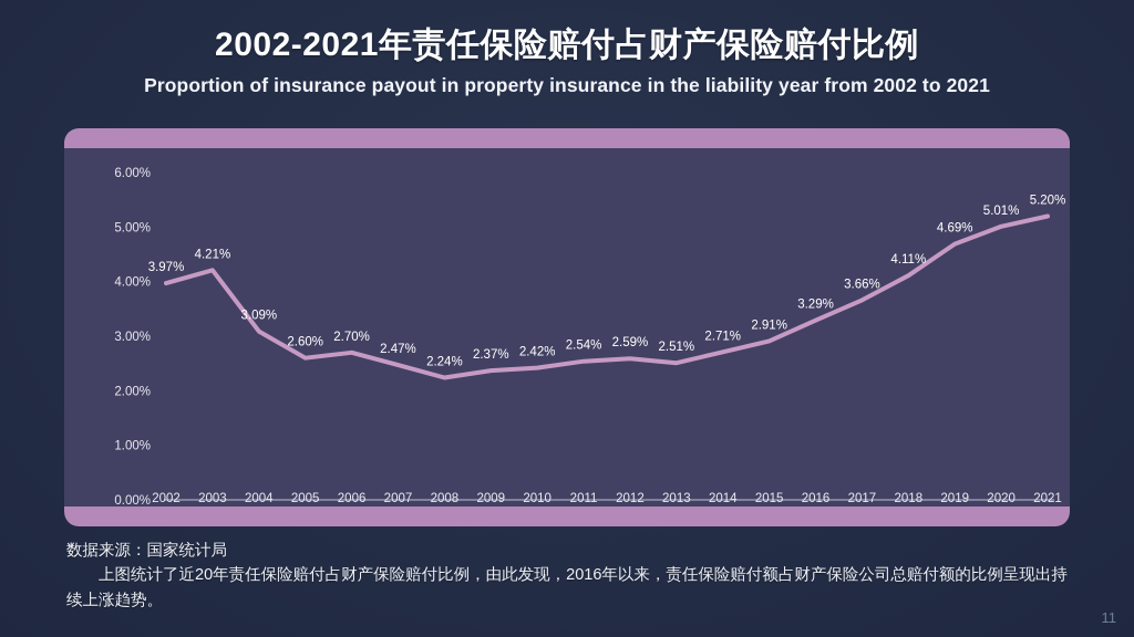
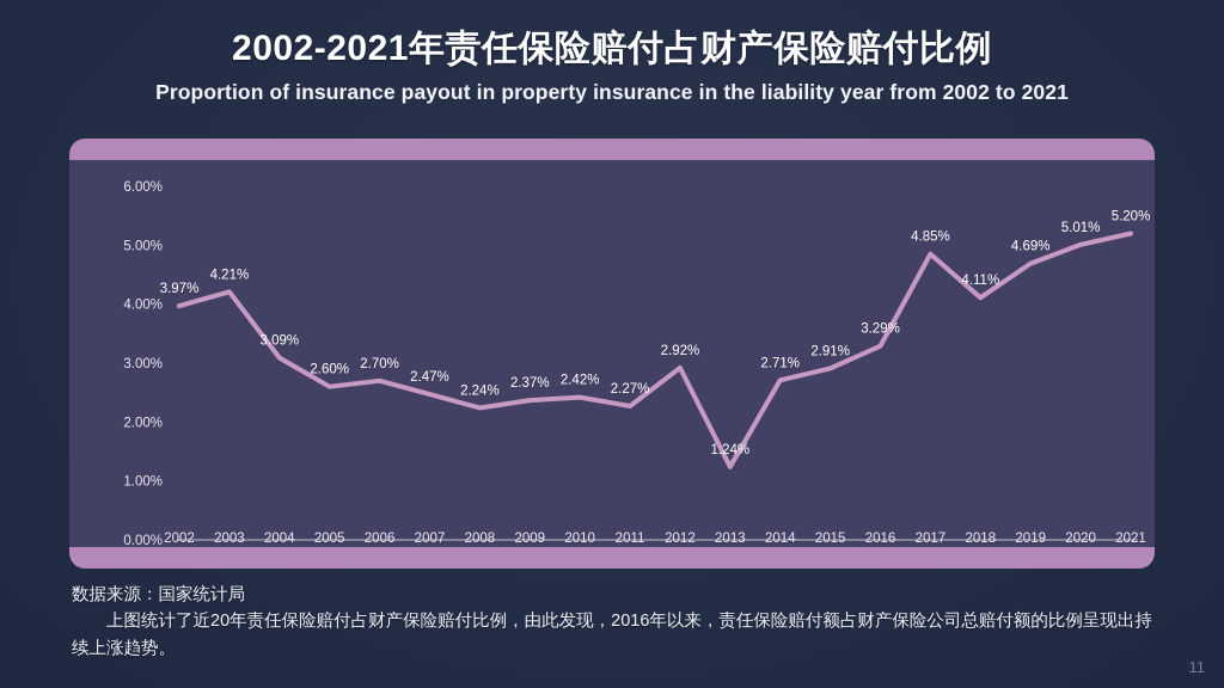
2011: 2.54% -> 2.27%
2012: 2.59% -> 2.92%
2013: 2.51% -> 1.24%
2017: 3.66% -> 4.85%
